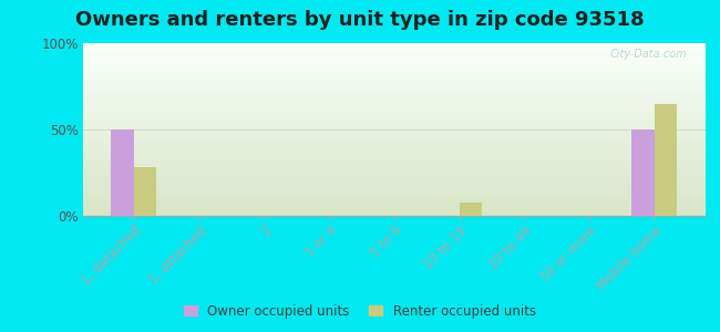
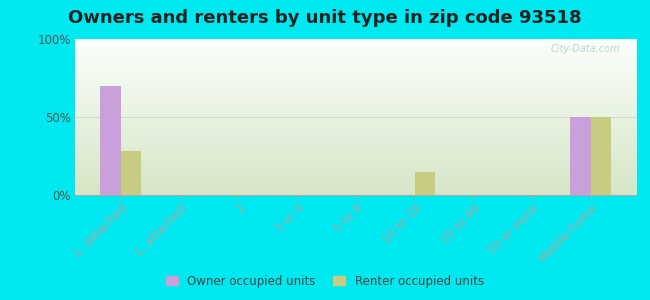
Owner occupied units/1, detached: 50% -> 70%
Renter occupied units/10 to 19: 8% -> 15%
Renter occupied units/Mobile home: 65% -> 50%
